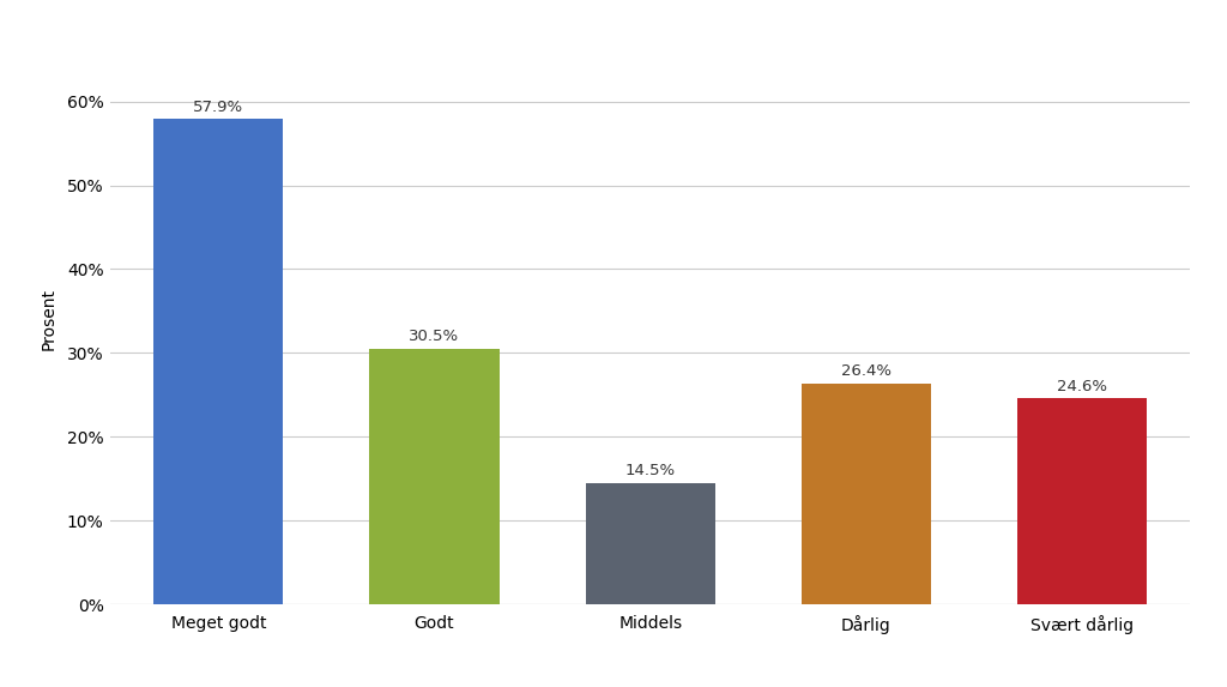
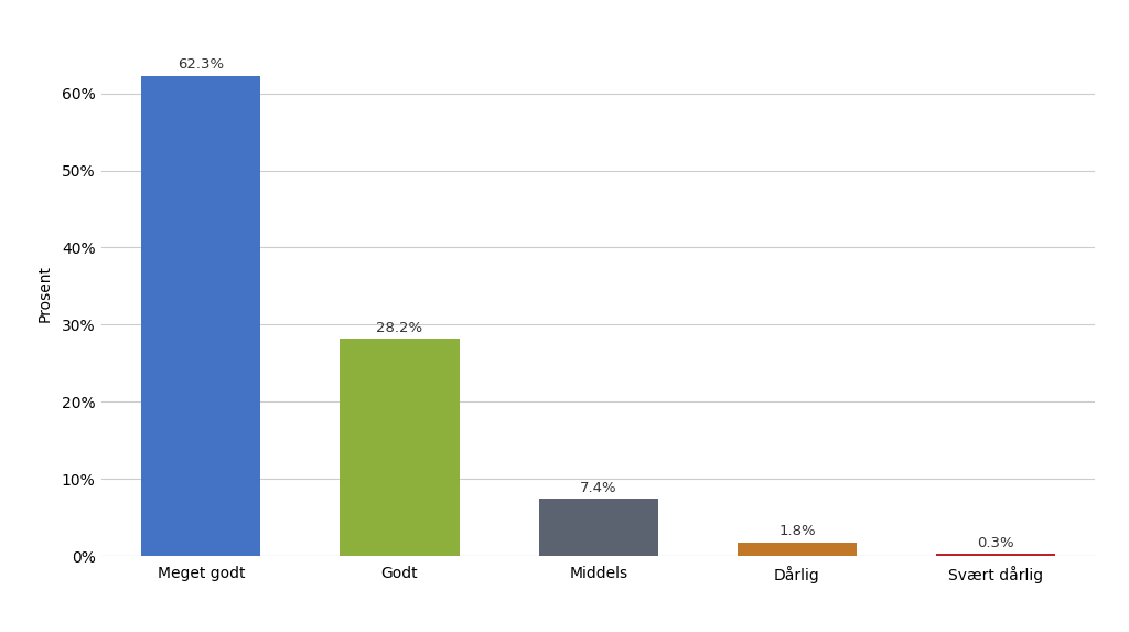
Meget godt: 57.9% -> 62.3%
Godt: 30.5% -> 28.2%
Middels: 14.5% -> 7.4%
Dårlig: 26.4% -> 1.8%
Svært dårlig: 24.6% -> 0.3%
